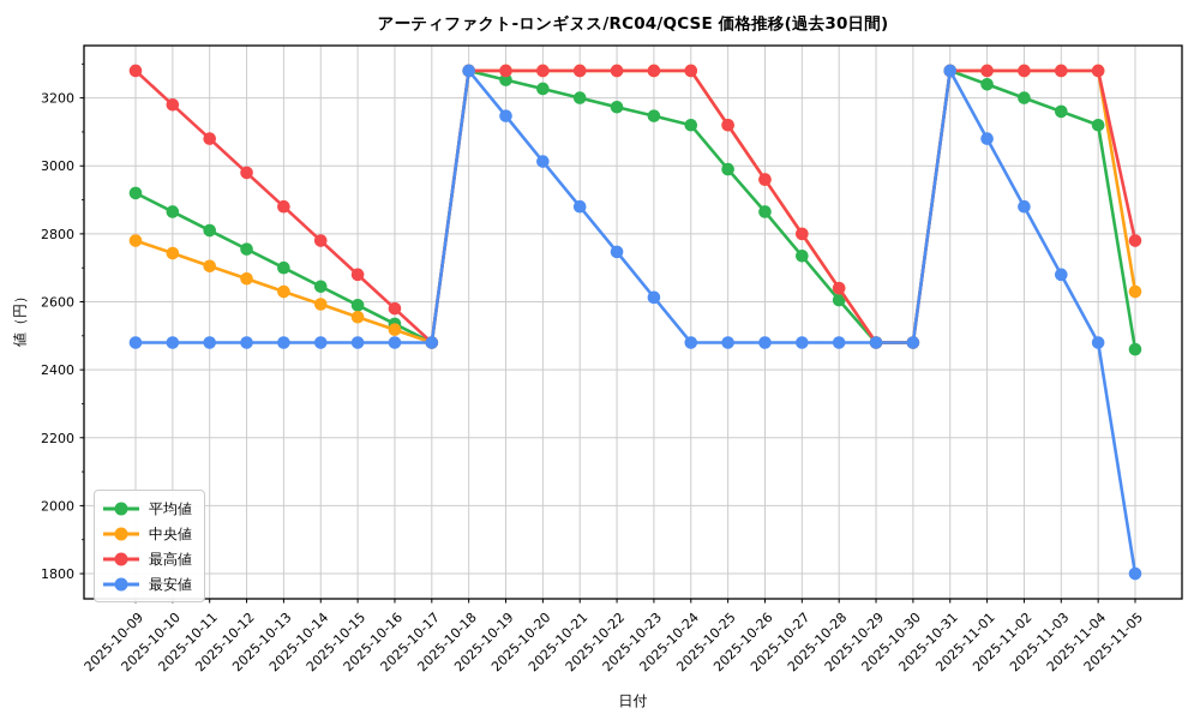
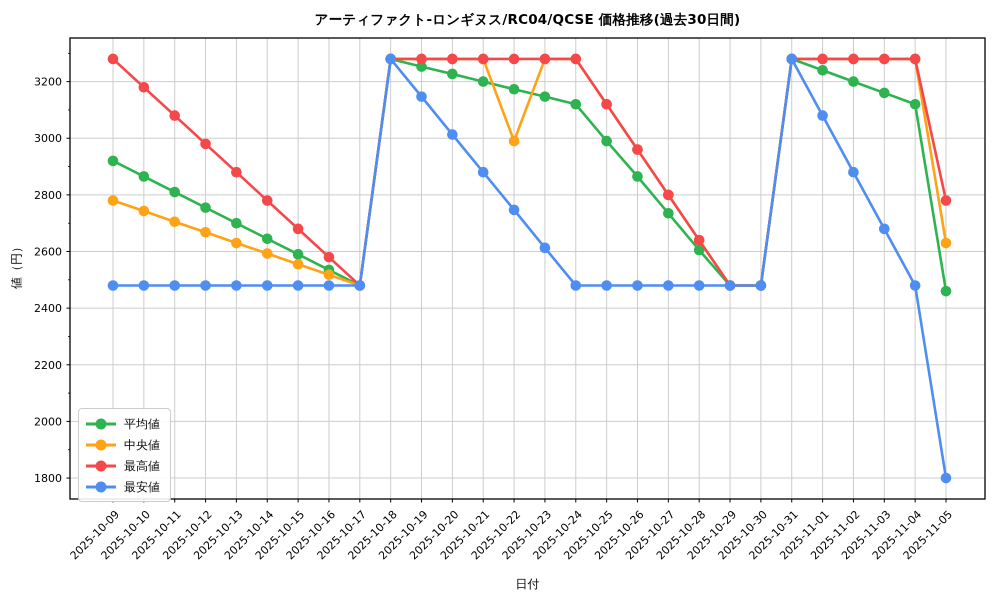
中央値/2025-10-22: 3280 -> 2990
